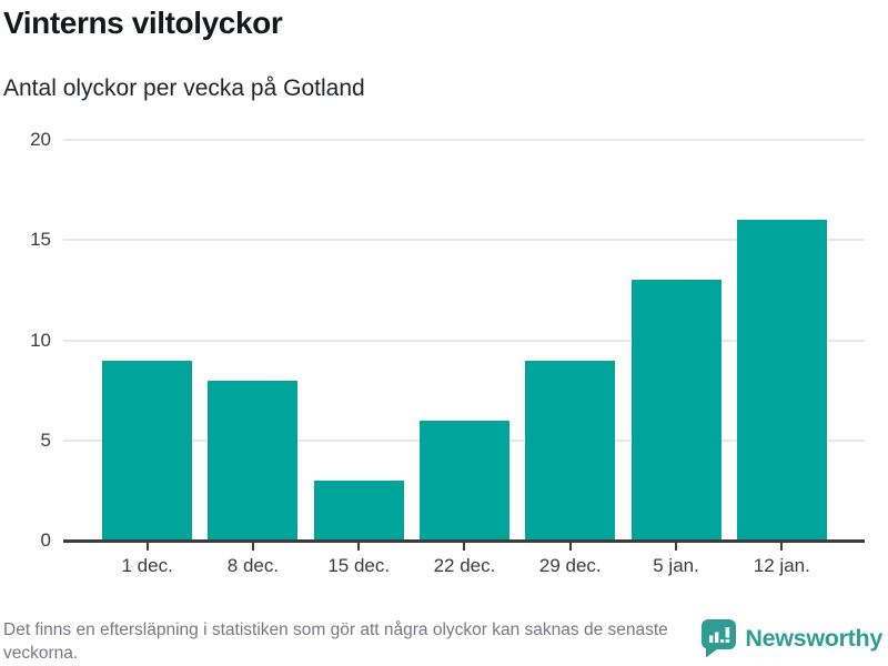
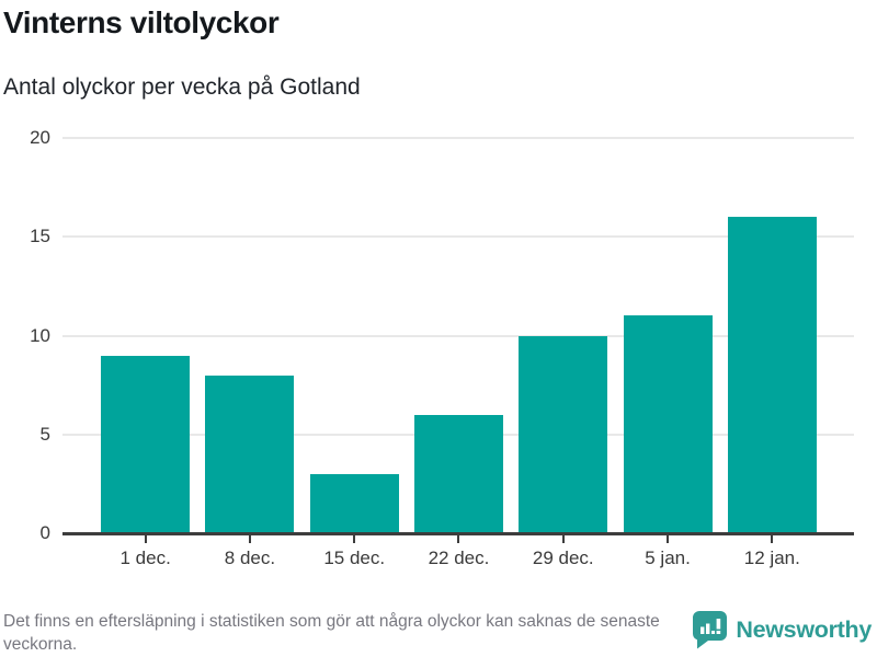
29 dec.: 9 -> 10
5 jan.: 13 -> 11
